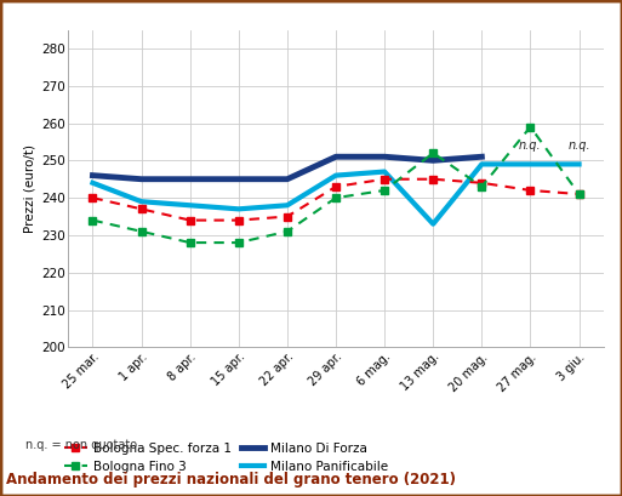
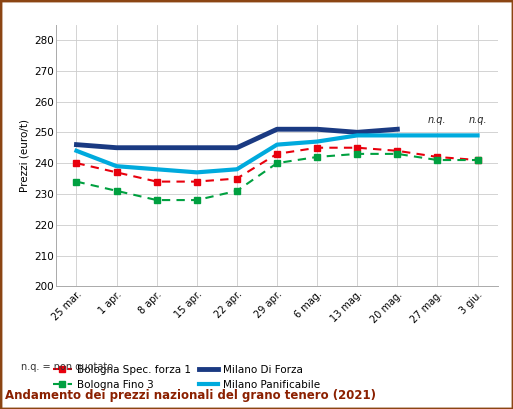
Bologna Fino 3/13 mag.: 252 -> 243
Milano Panificabile/13 mag.: 233 -> 249
Bologna Fino 3/27 mag.: 259 -> 241
